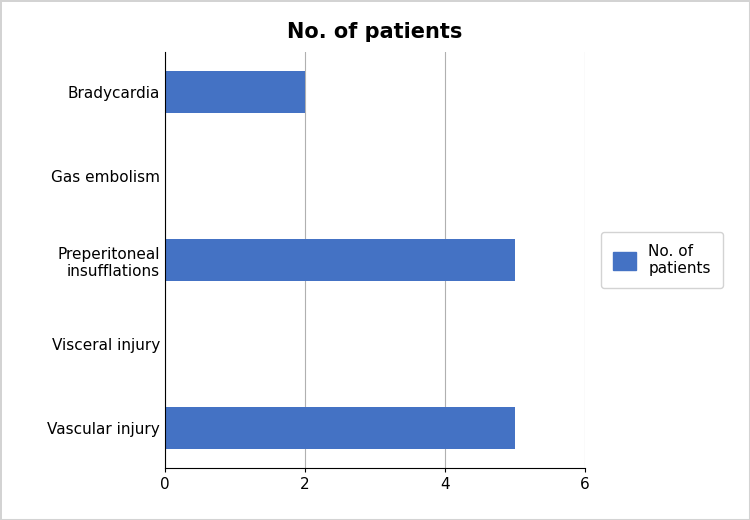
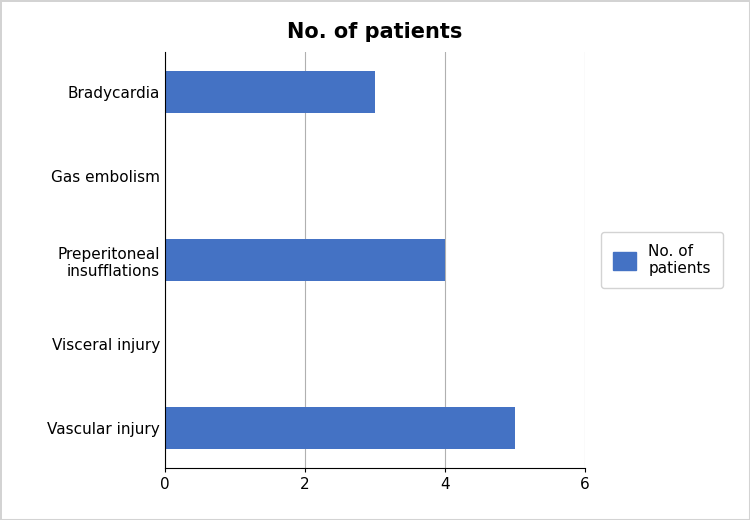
Bradycardia: 2 -> 3
Preperitoneal insufflations: 5 -> 4
